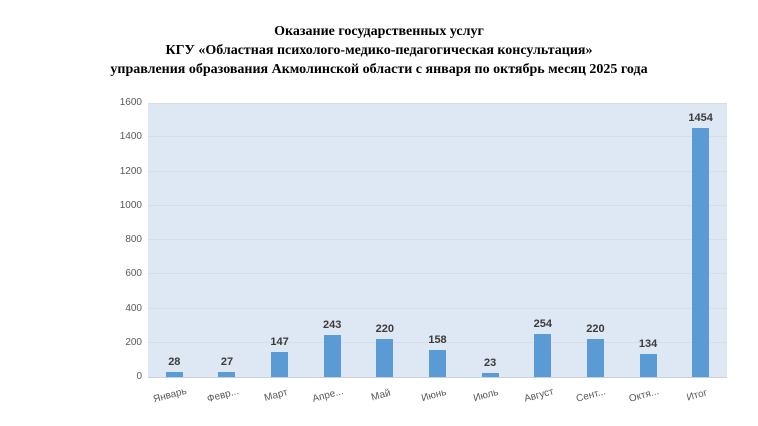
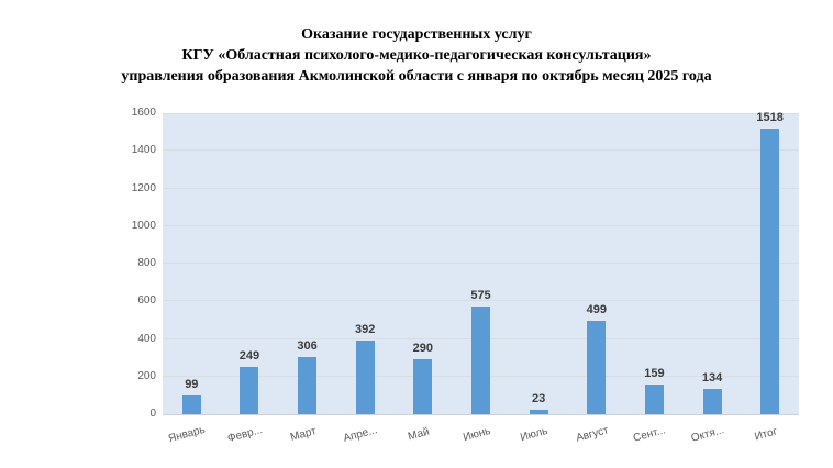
Январь: 28 -> 99
Февр...: 27 -> 249
Март: 147 -> 306
Апре...: 243 -> 392
Май: 220 -> 290
Июнь: 158 -> 575
Август: 254 -> 499
Сент...: 220 -> 159
Итог: 1454 -> 1518
